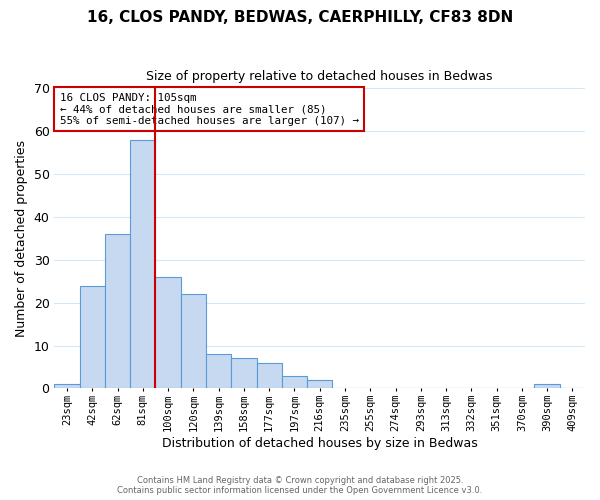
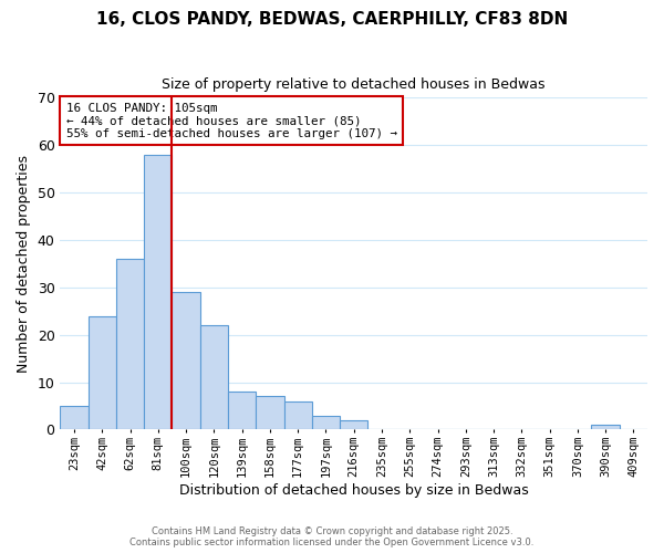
23sqm: 1 -> 5
100sqm: 26 -> 29
